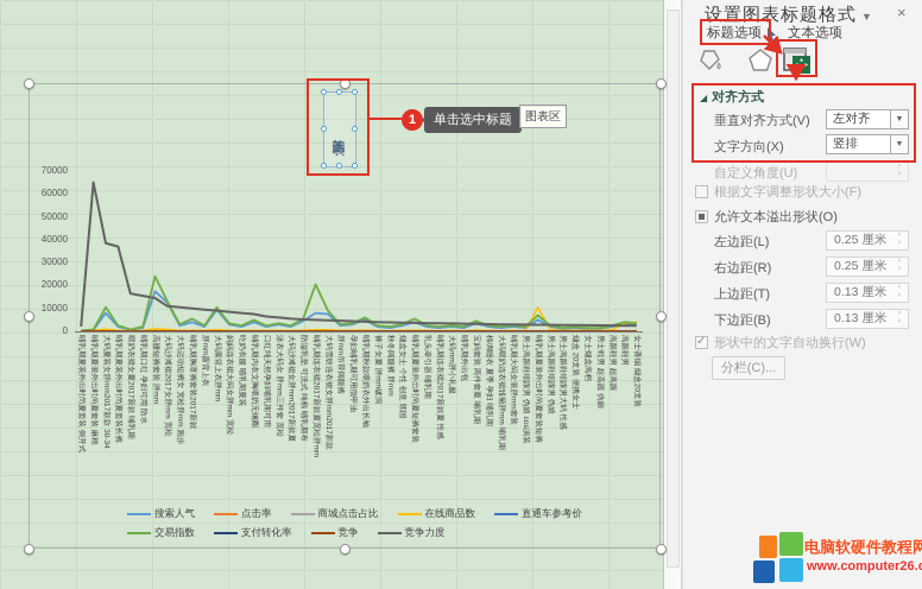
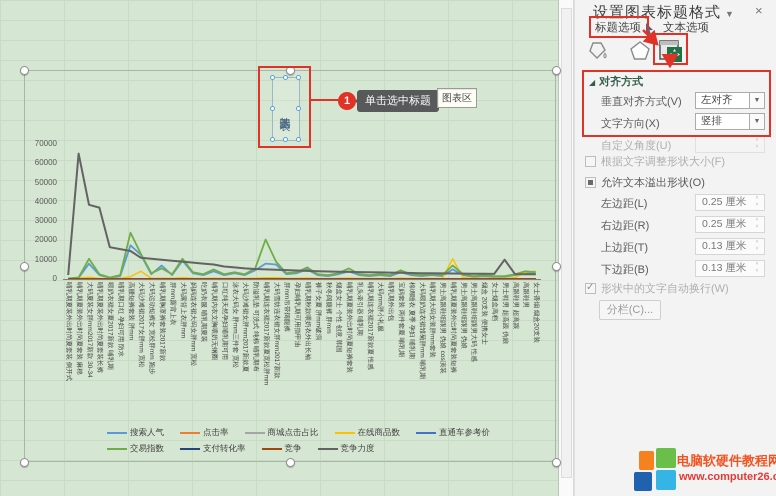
在线商品数/大码沙滩裙2017女胖mm 宽松: 1000 -> 4000
搜索人气/哺乳期胸罩裤套装2017新款: 4000 -> 7000
竞争力度/男士鞋男 超高跟 伪娘: 3000 -> 10000
